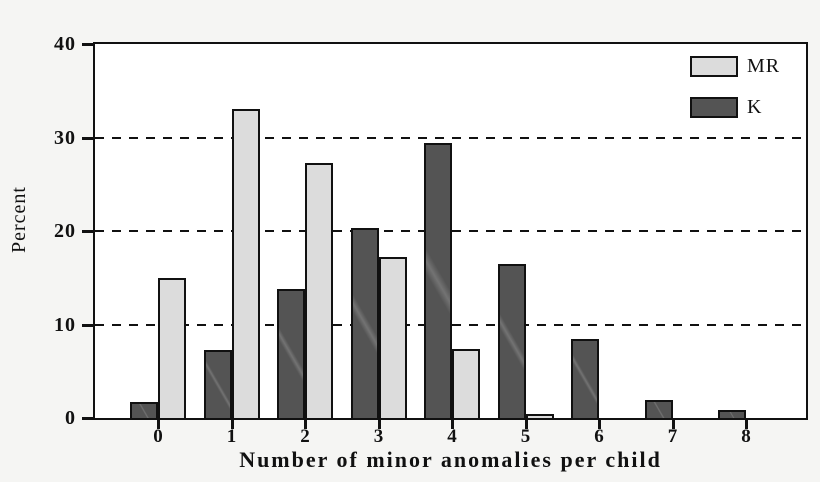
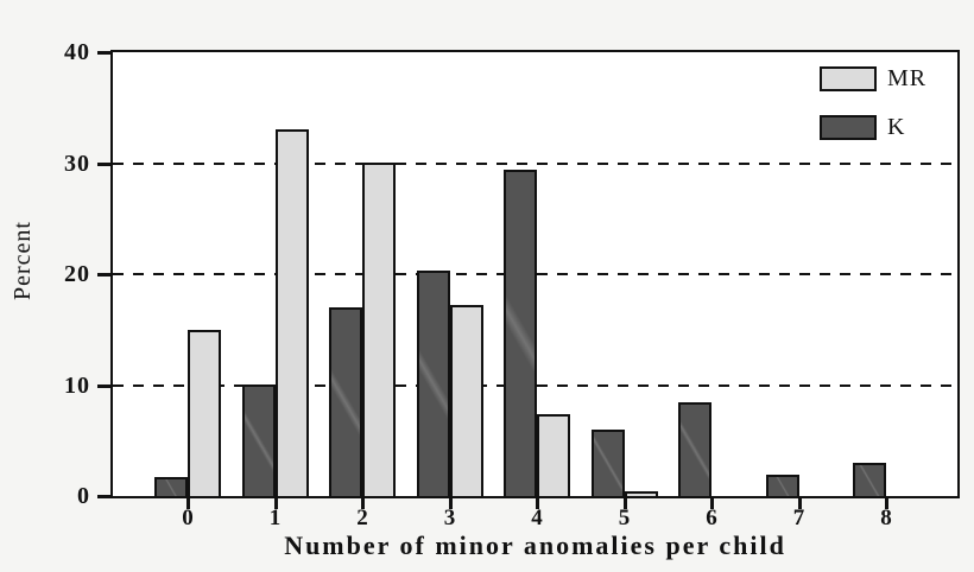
K/1: 7 -> 10
MR/2: 27 -> 30
K/2: 14 -> 17
K/5: 16 -> 6
K/8: 1 -> 3
